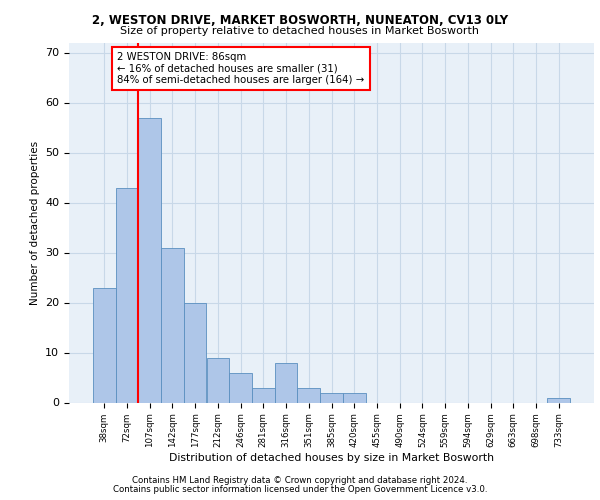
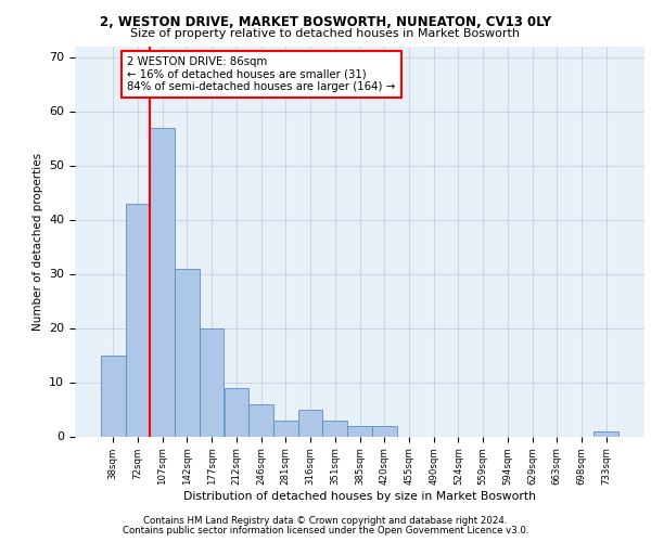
38sqm: 23 -> 15
316sqm: 8 -> 5
